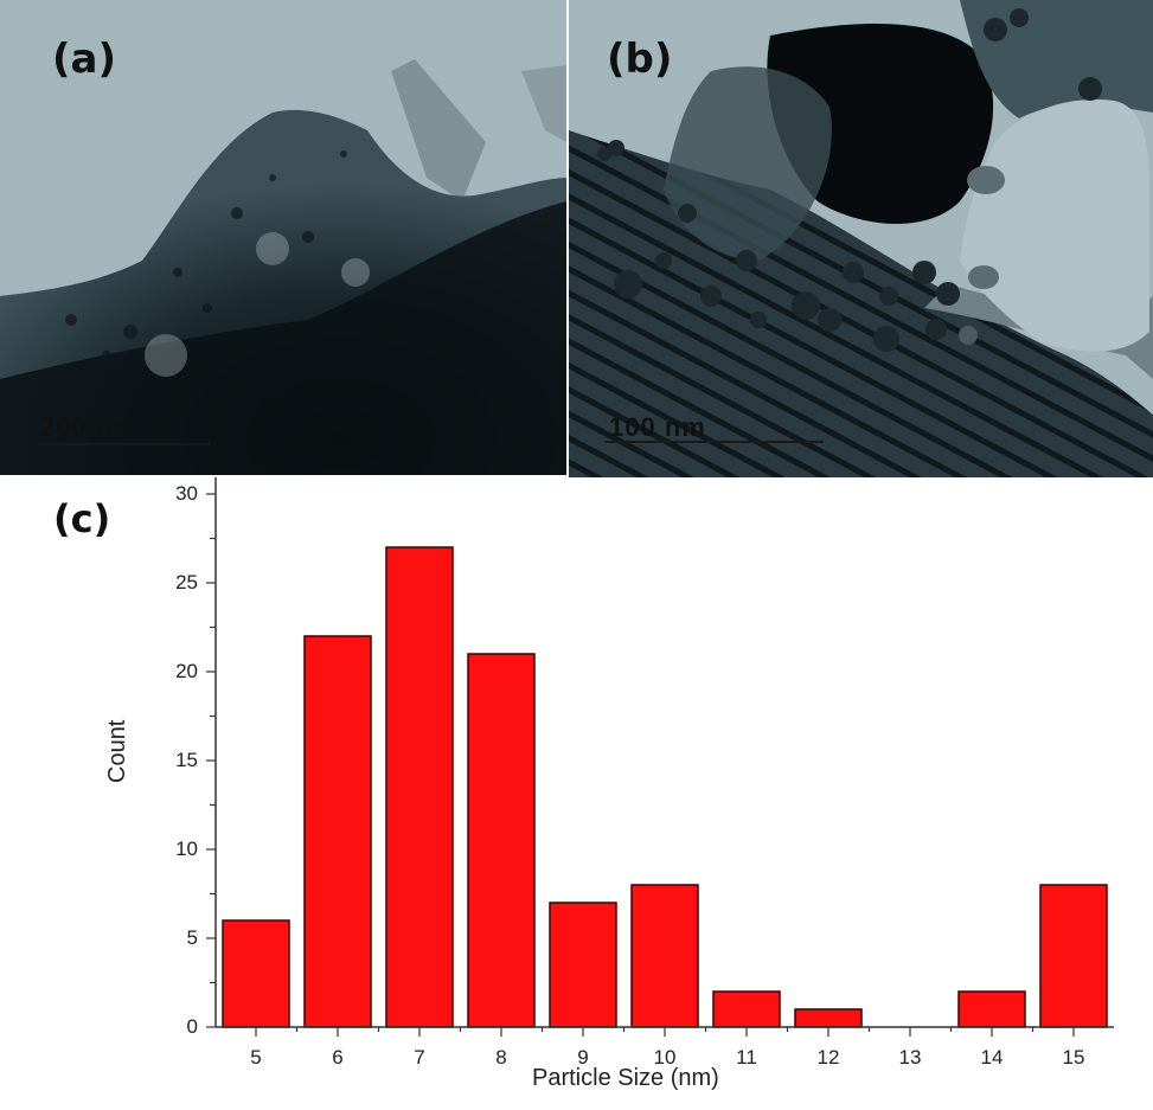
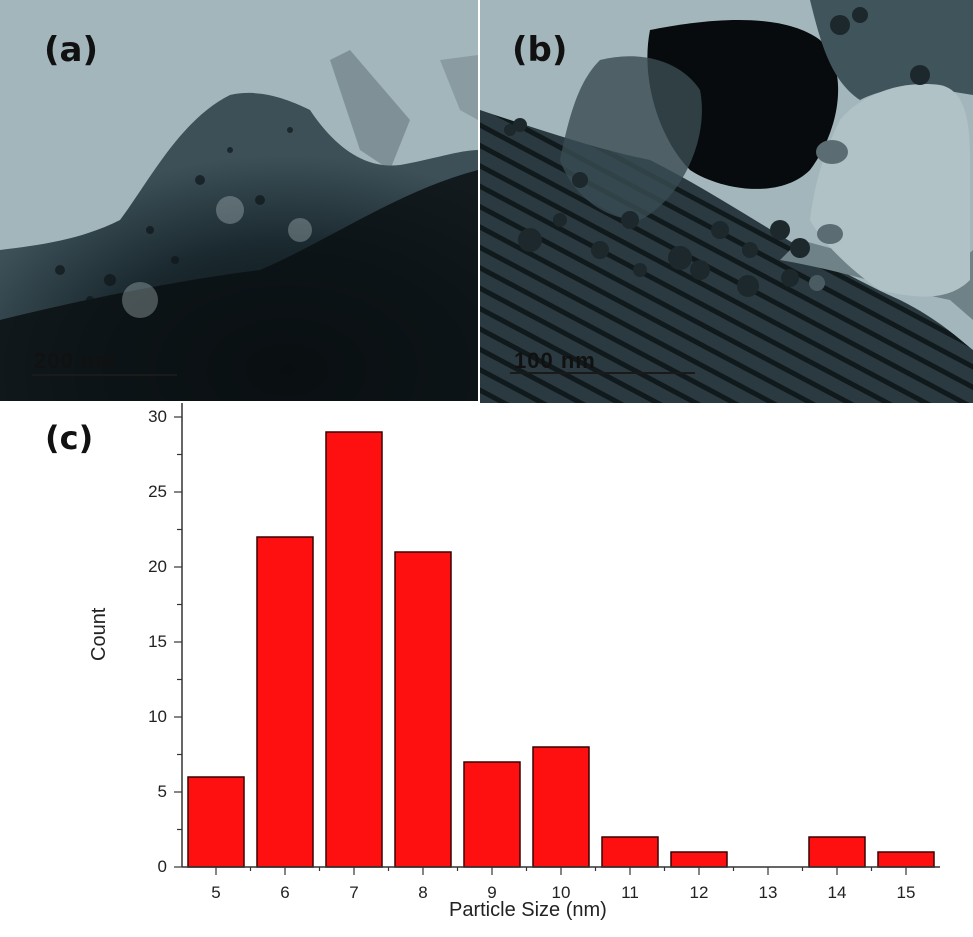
7: 27 -> 29
15: 8 -> 1
